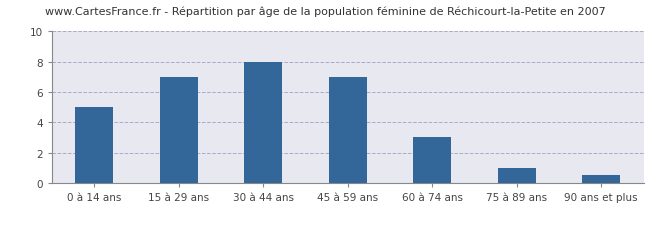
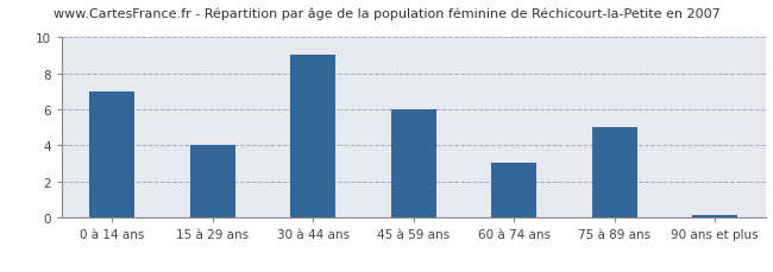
0 à 14 ans: 5.0 -> 7.0
15 à 29 ans: 7.0 -> 4.0
30 à 44 ans: 8.0 -> 9.0
45 à 59 ans: 7.0 -> 6.0
75 à 89 ans: 1.0 -> 5.0
90 ans et plus: 0.5 -> 0.1
